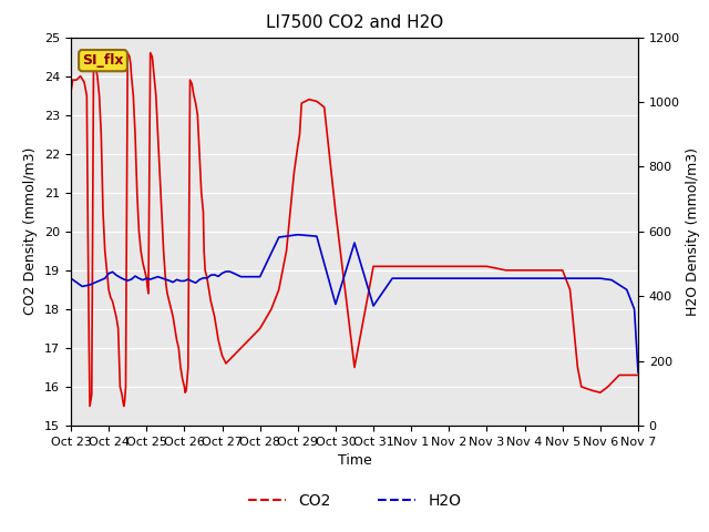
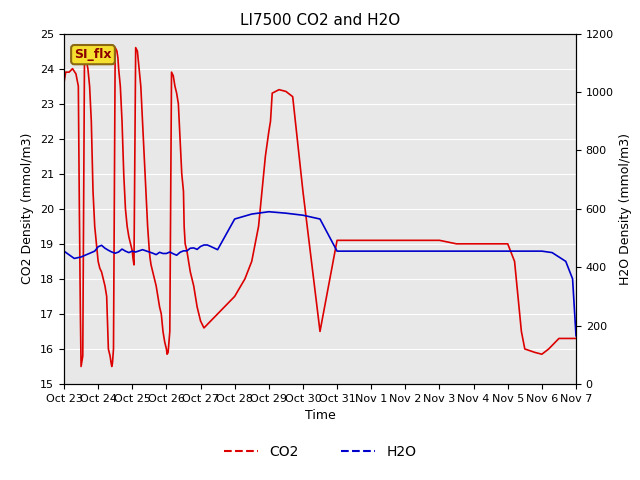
H2O/Oct 28: 460 -> 565
H2O/Oct 30: 375 -> 578
H2O/Oct 31: 370 -> 455
